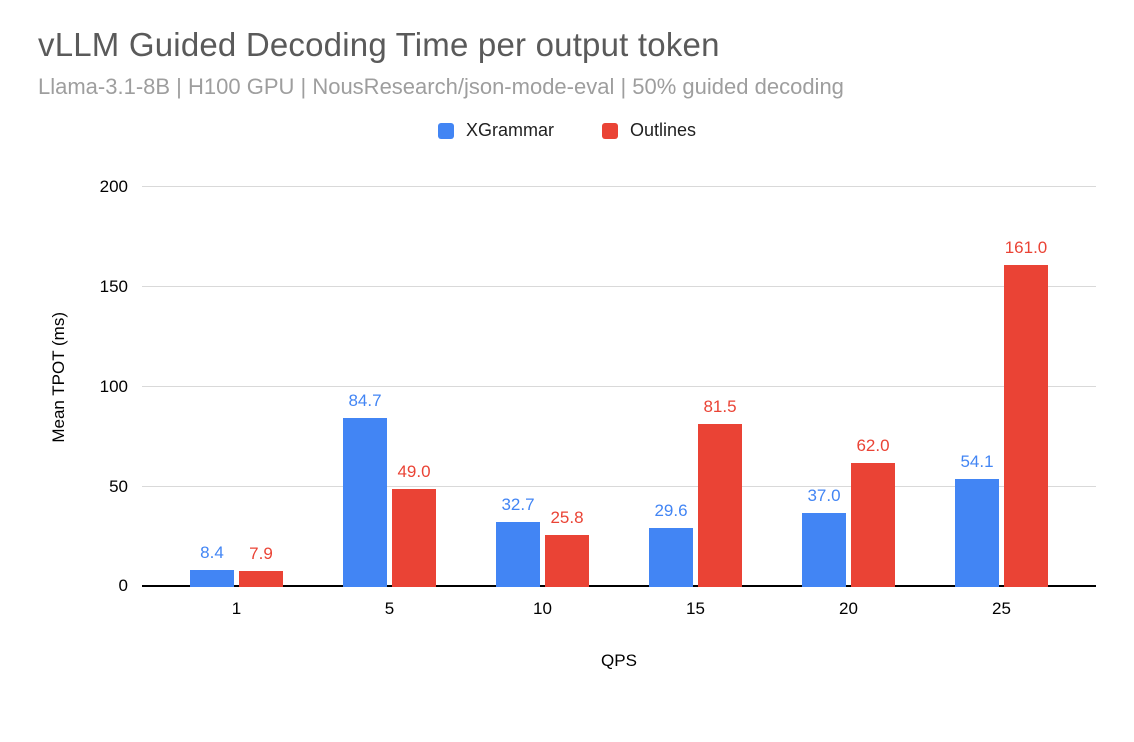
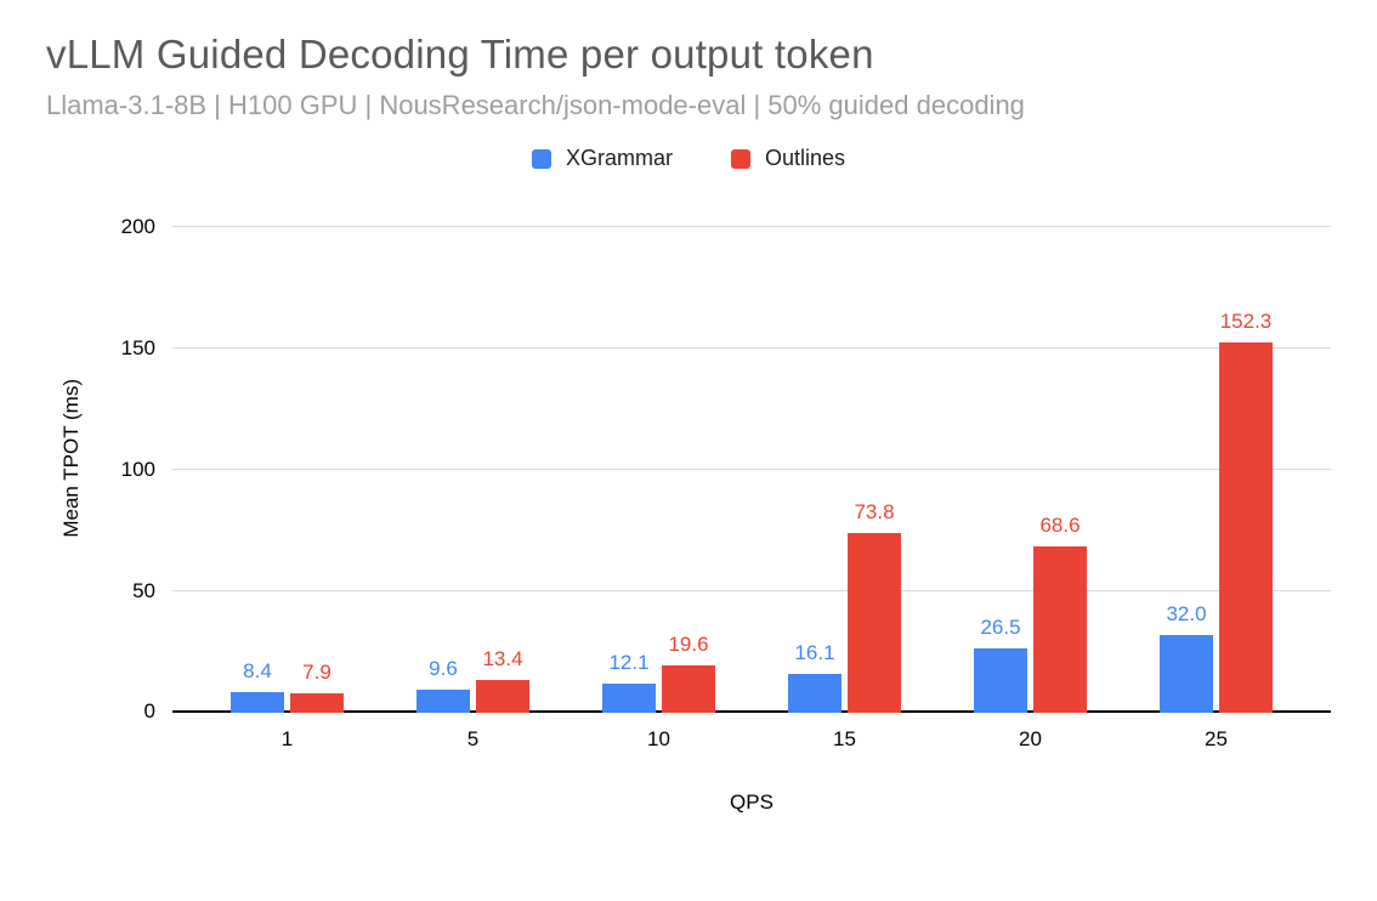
XGrammar/5: 84.7 -> 9.6
Outlines/5: 49.0 -> 13.4
XGrammar/10: 32.7 -> 12.1
Outlines/10: 25.8 -> 19.6
XGrammar/15: 29.6 -> 16.1
Outlines/15: 81.5 -> 73.8
XGrammar/20: 37.0 -> 26.5
Outlines/20: 62.0 -> 68.6
XGrammar/25: 54.1 -> 32.0
Outlines/25: 161.0 -> 152.3
